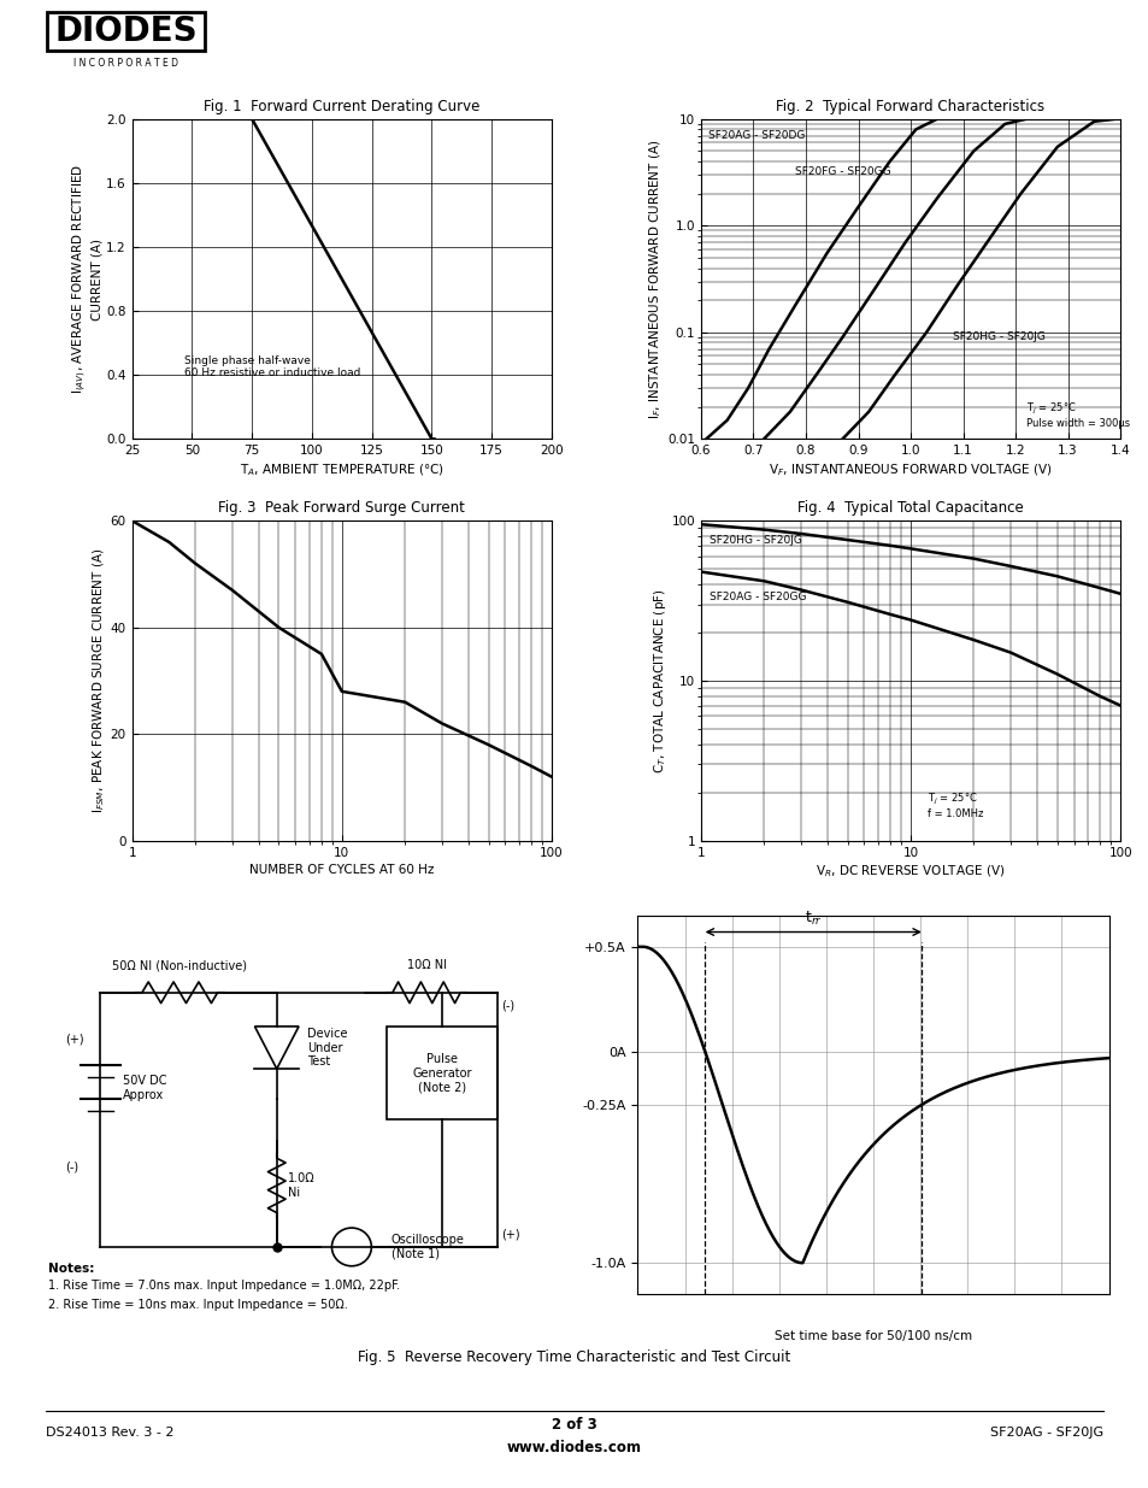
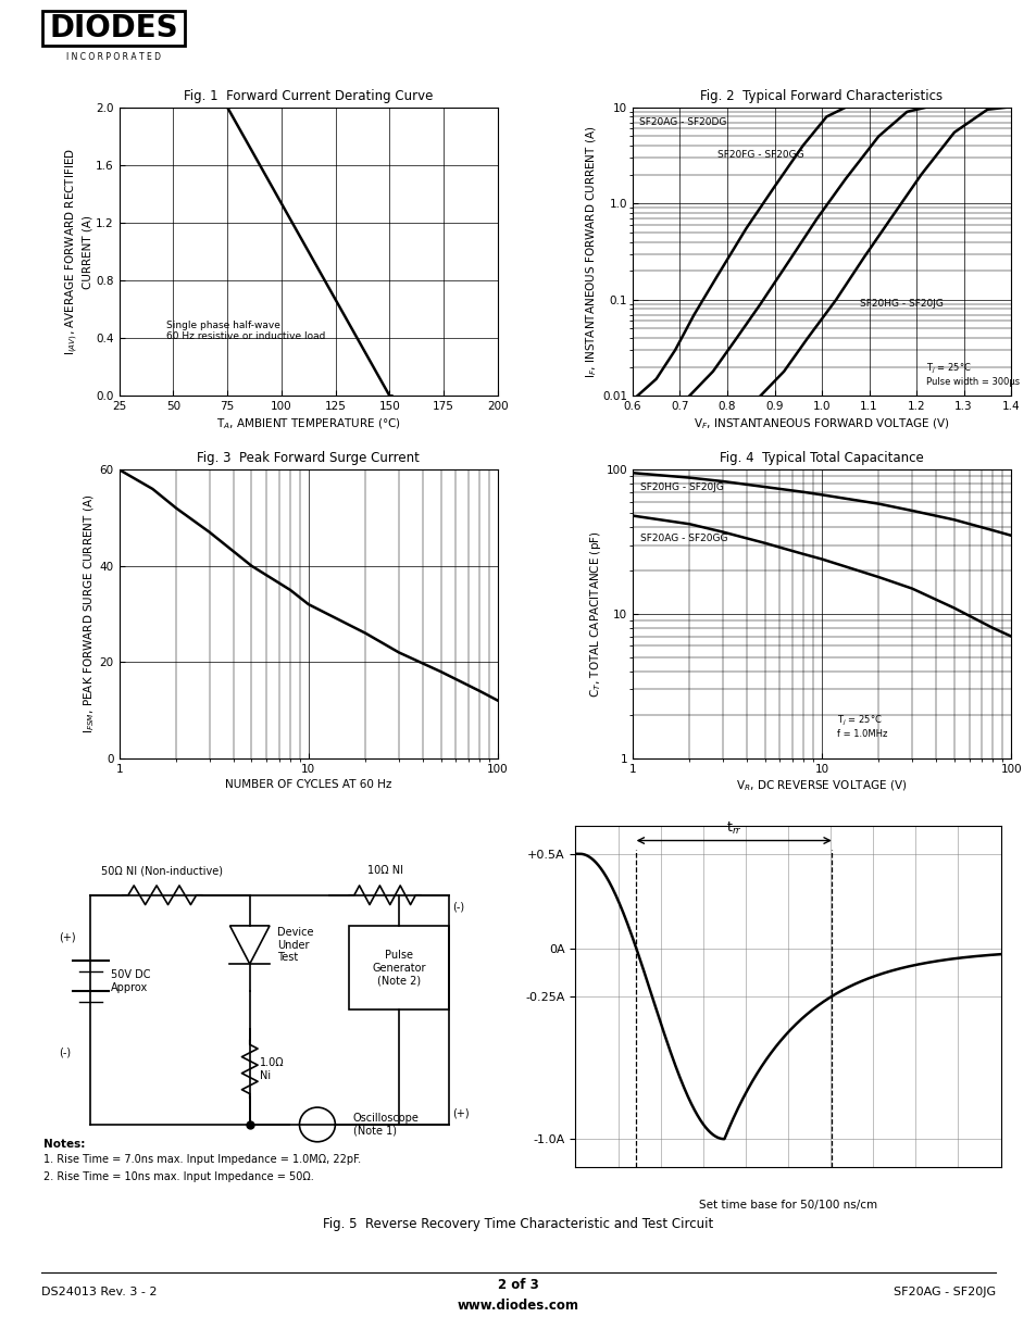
Fig. 3 Peak Forward Surge Current/10: 28 -> 32
